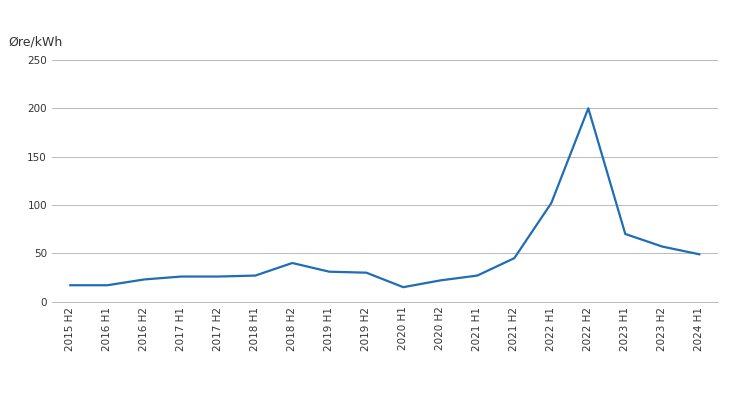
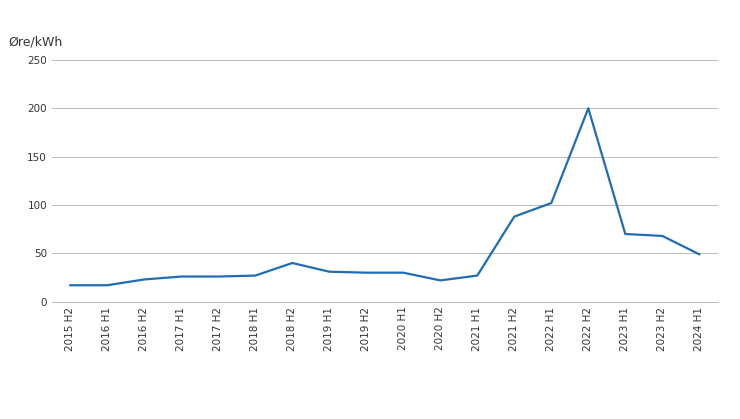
2020 H1: 15 -> 30
2021 H2: 45 -> 88
2023 H2: 57 -> 68
